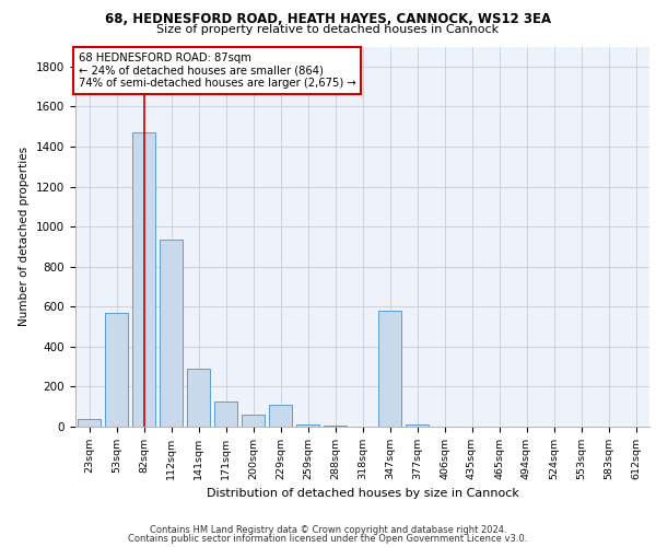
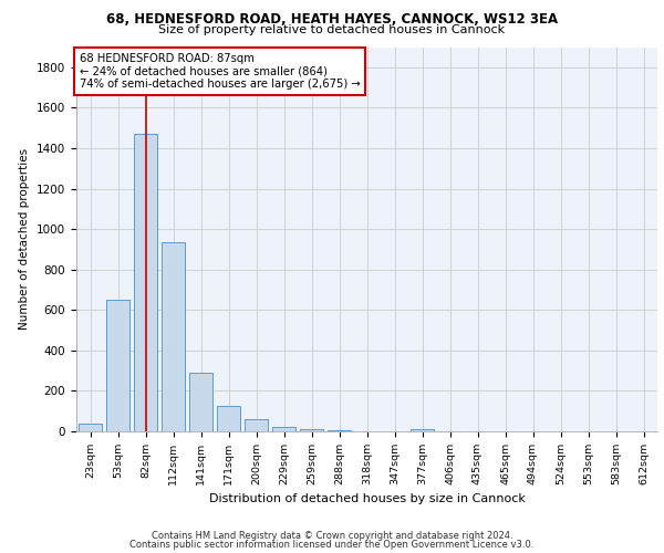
53sqm: 570 -> 650
229sqm: 110 -> 20
347sqm: 580 -> 0
